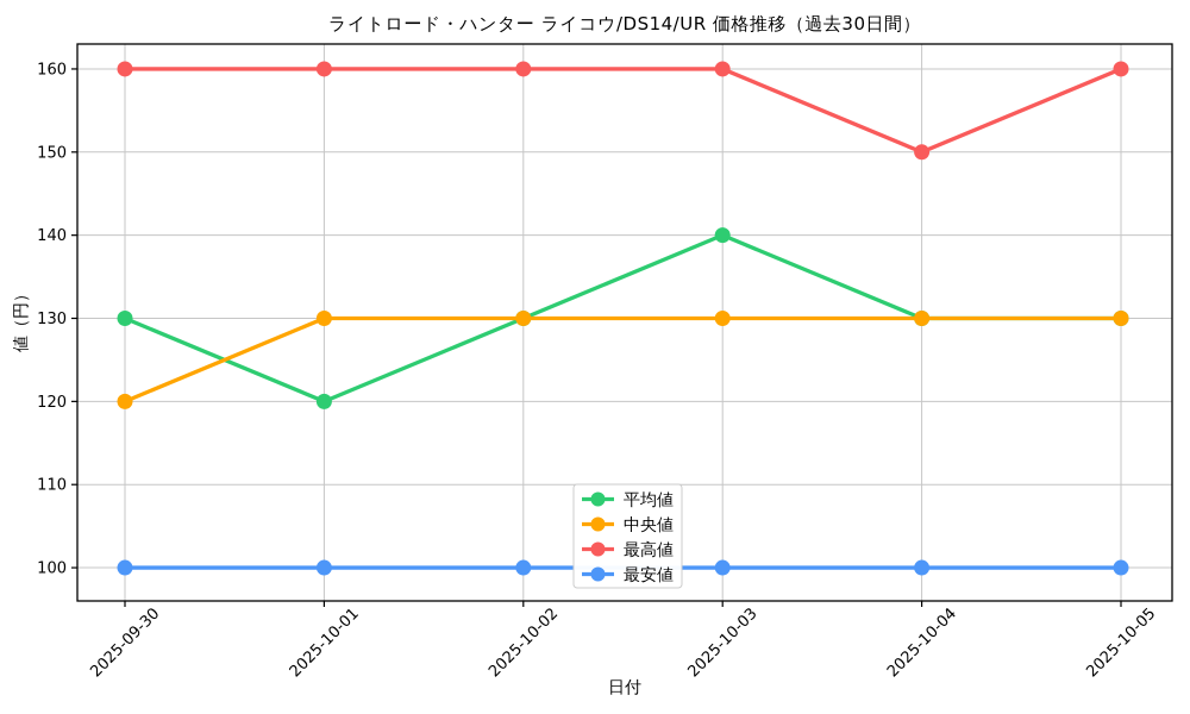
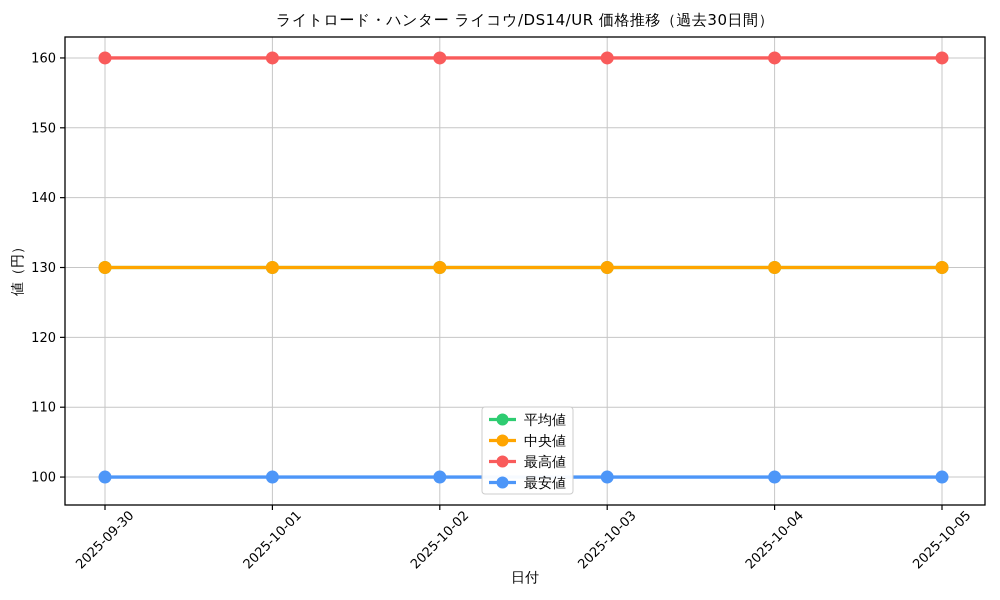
中央値/2025-09-30: 120 -> 130
平均値/2025-10-01: 120 -> 130
平均値/2025-10-03: 140 -> 130
最高値/2025-10-04: 150 -> 160
